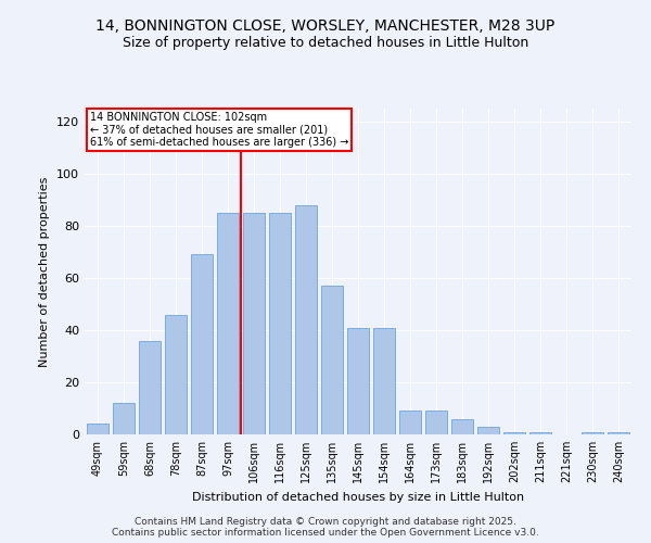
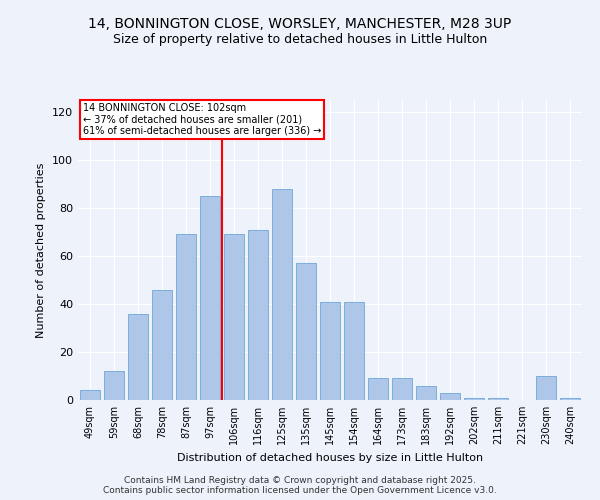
106sqm: 85 -> 69
116sqm: 85 -> 71
230sqm: 1 -> 10
